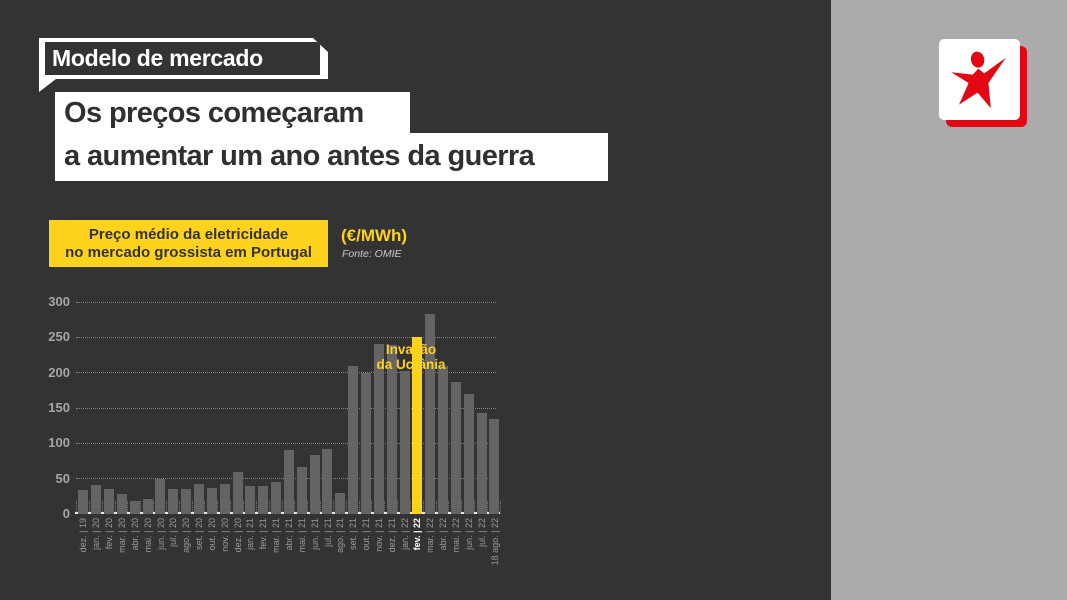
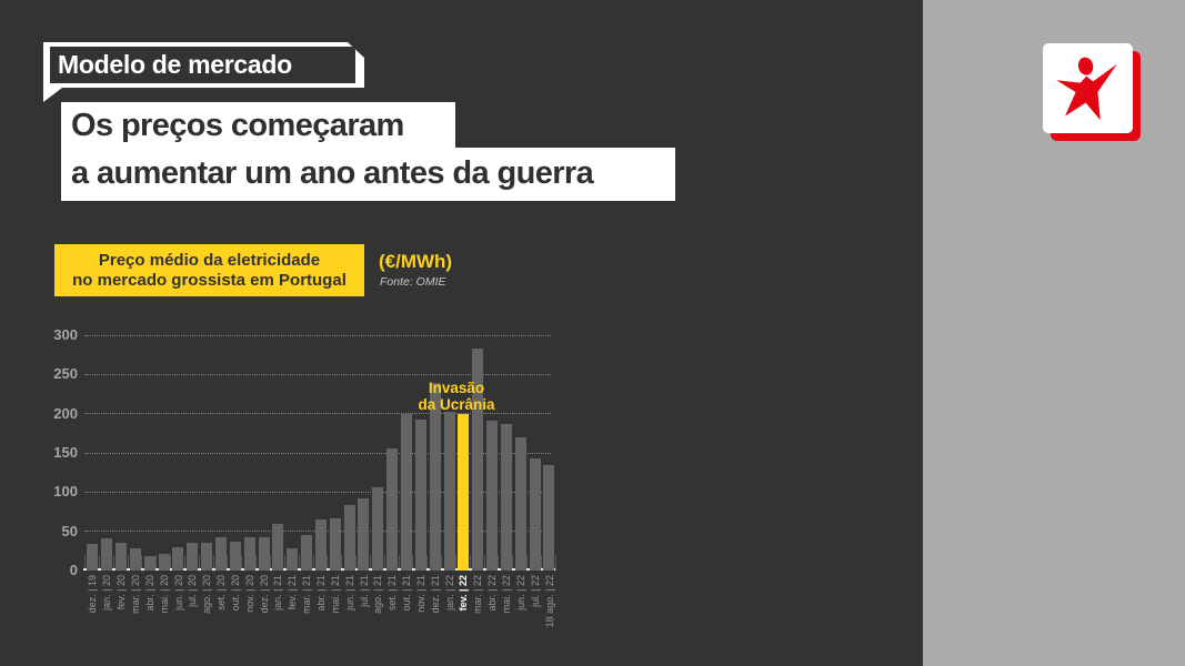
jun. | 20: 50 -> 30
dez. | 20: 60 -> 40
jan. | 21: 40 -> 60
fev. | 21: 40 -> 30
abr. | 21: 90 -> 60
ago. | 21: 30 -> 110
set. | 21: 210 -> 160
nov. | 21: 240 -> 190
fev. | 22: 250 -> 200
abr. | 22: 210 -> 190
